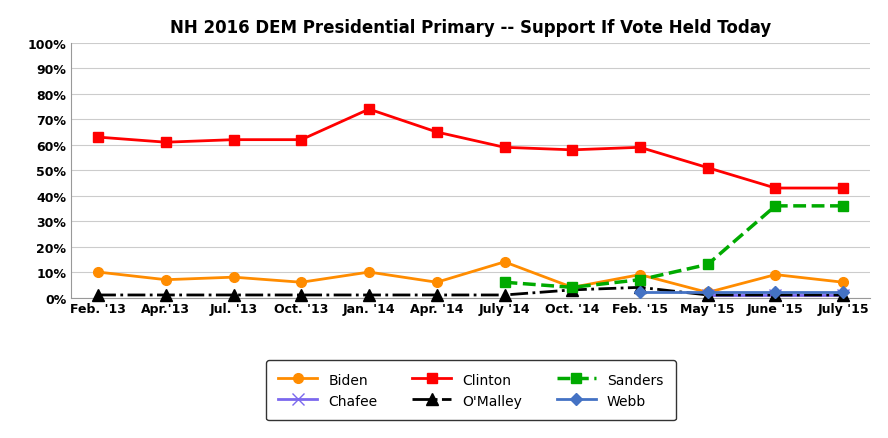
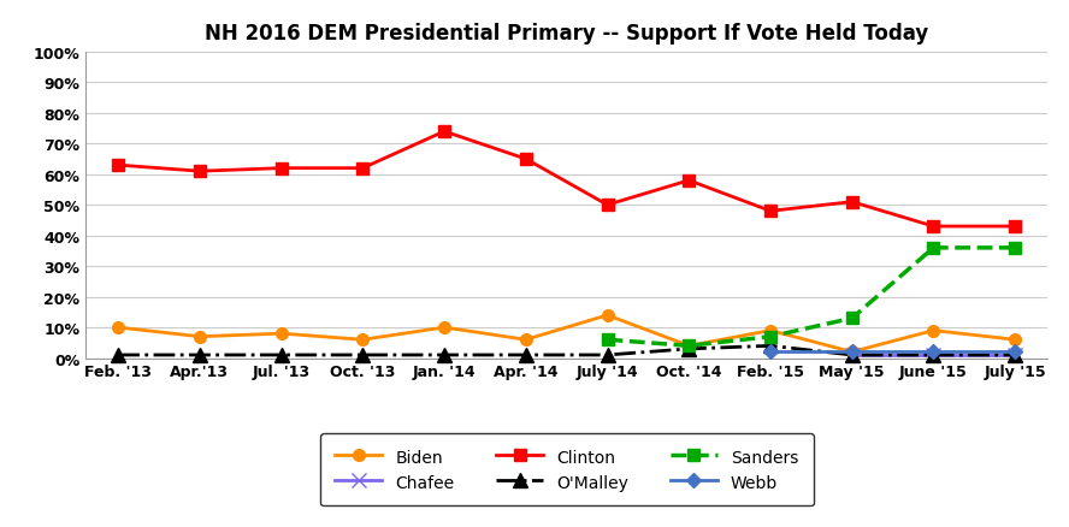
Clinton/July '14: 59% -> 50%
Clinton/Feb. '15: 59% -> 48%
